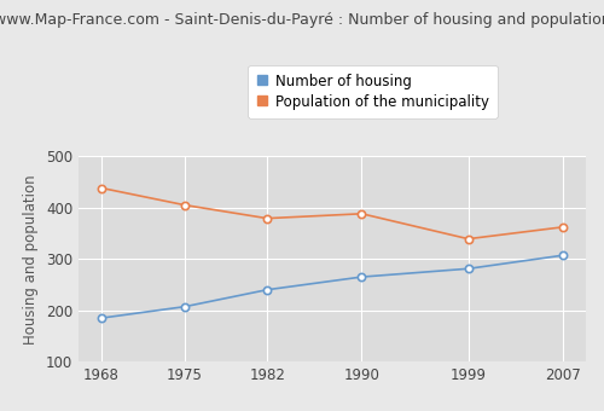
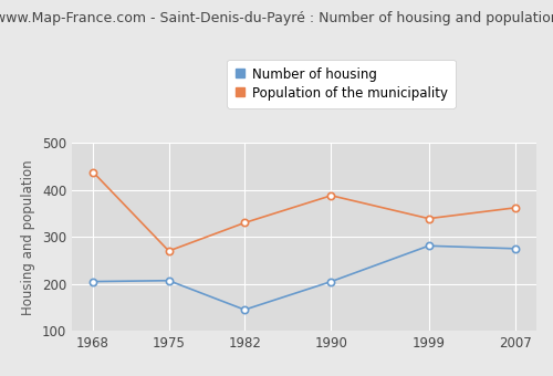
Number of housing/1968: 185 -> 205
Population of the municipality/1975: 405 -> 270
Number of housing/1982: 240 -> 145
Population of the municipality/1982: 379 -> 330
Number of housing/1990: 265 -> 205
Number of housing/2007: 307 -> 275
